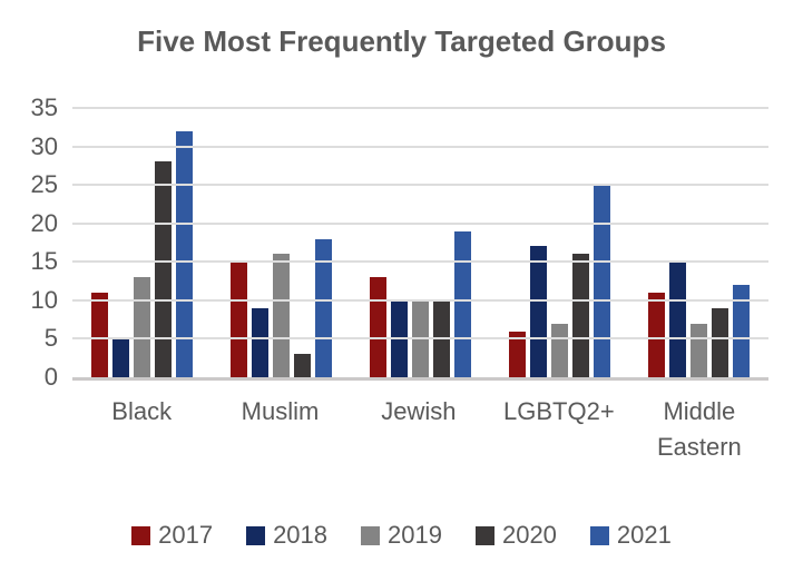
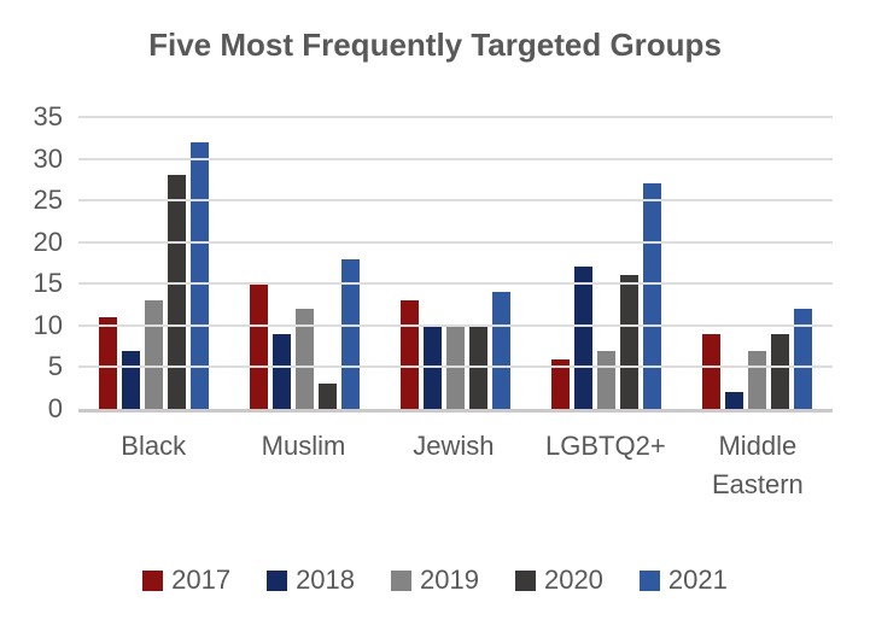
2018/Black: 5 -> 7
2019/Muslim: 16 -> 12
2021/Jewish: 19 -> 14
2021/LGBTQ2+: 25 -> 27
2017/Middle Eastern: 11 -> 9
2018/Middle Eastern: 15 -> 2
